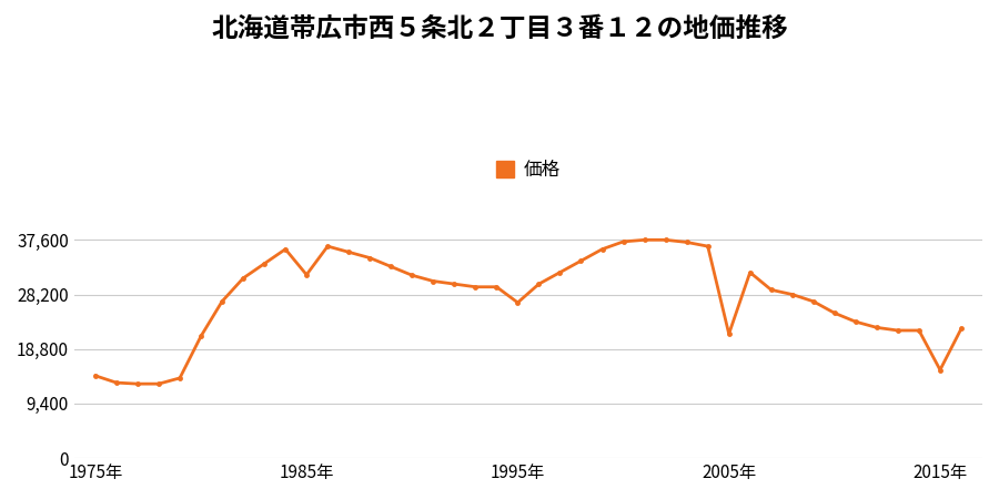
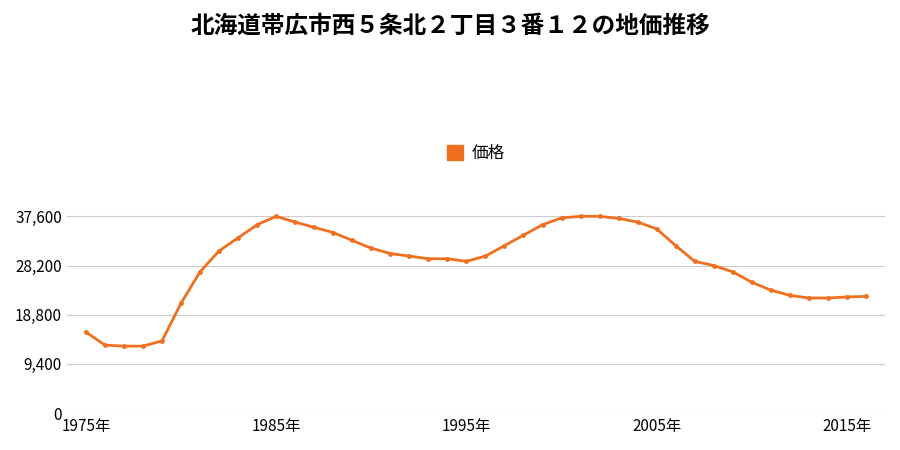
1975年: 14,200 -> 15,500
1985年: 31,600 -> 37,600
1995年: 26,800 -> 29,000
2005年: 21,400 -> 35,200
2015年: 15,200 -> 22,200
